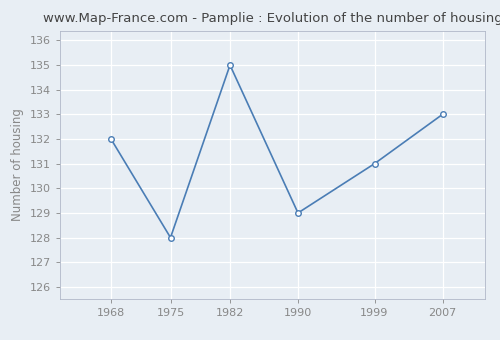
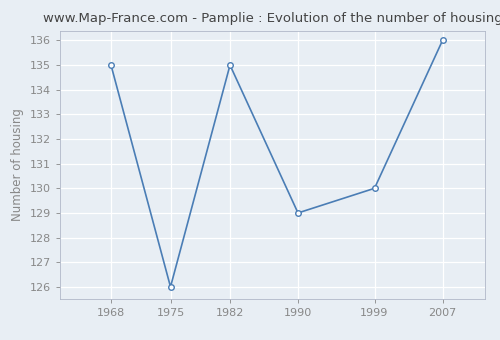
1968: 132 -> 135
1975: 128 -> 126
1999: 131 -> 130
2007: 133 -> 136
